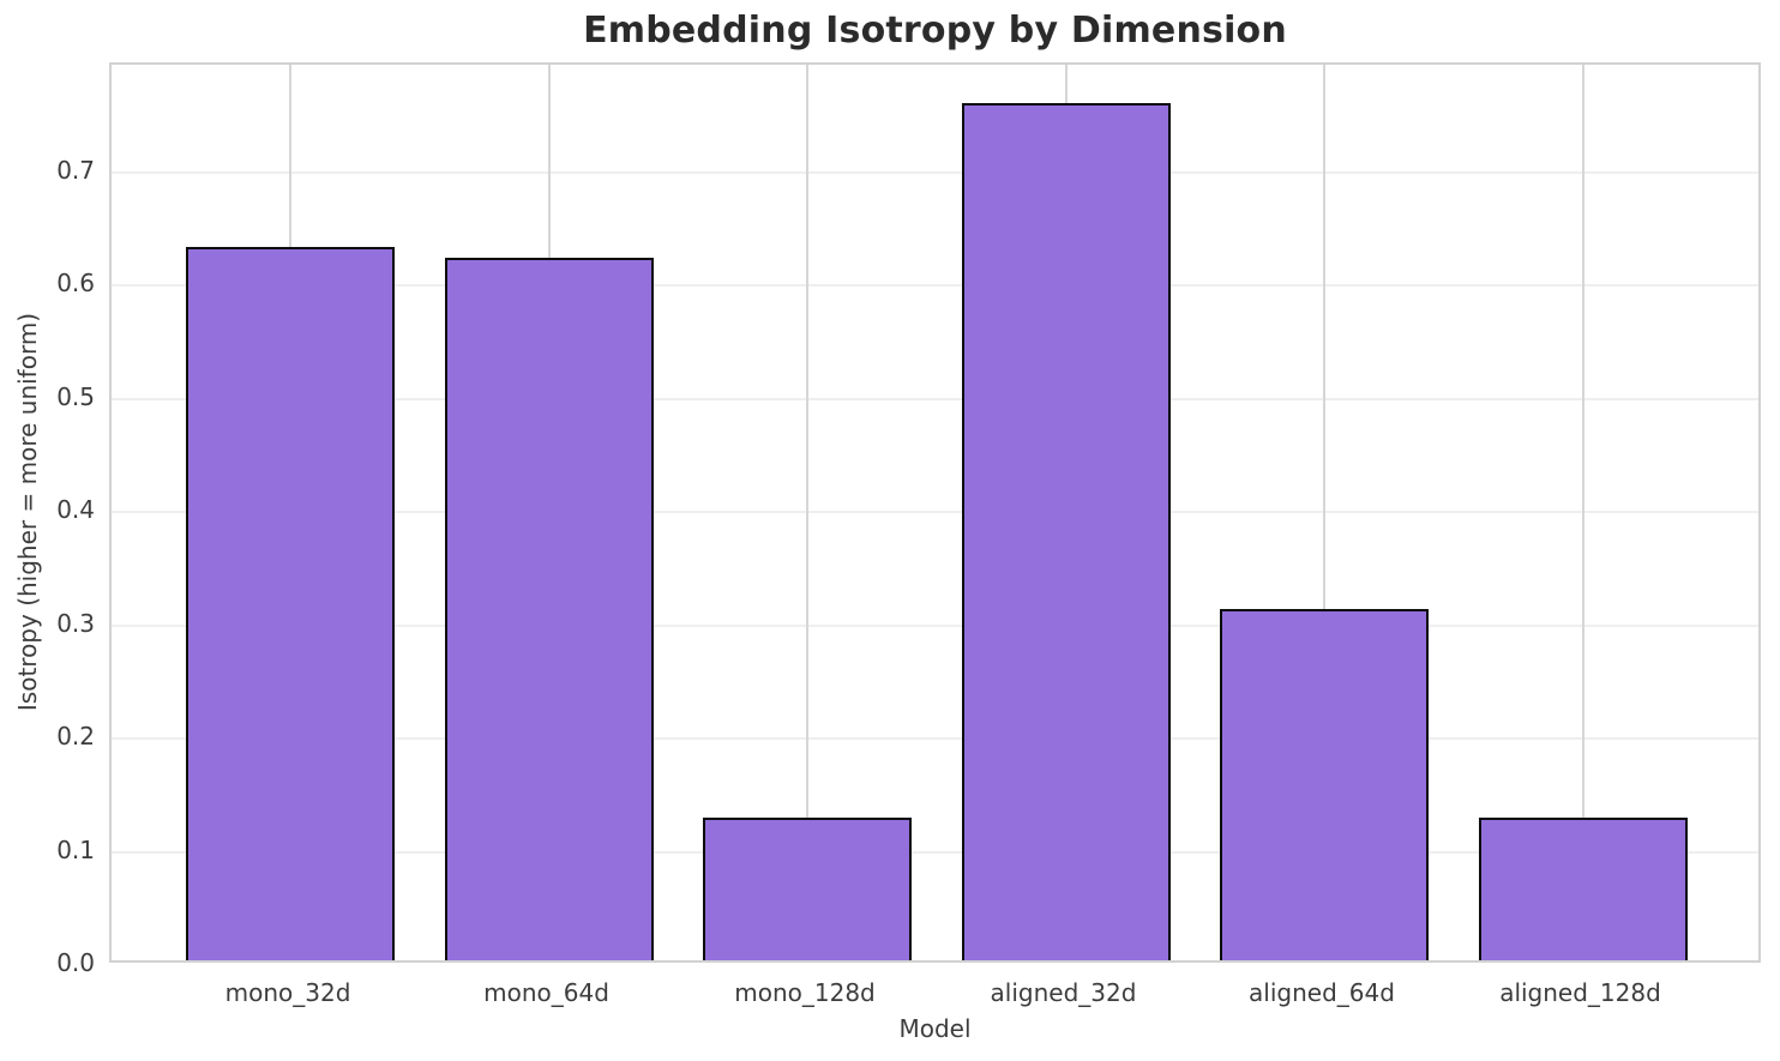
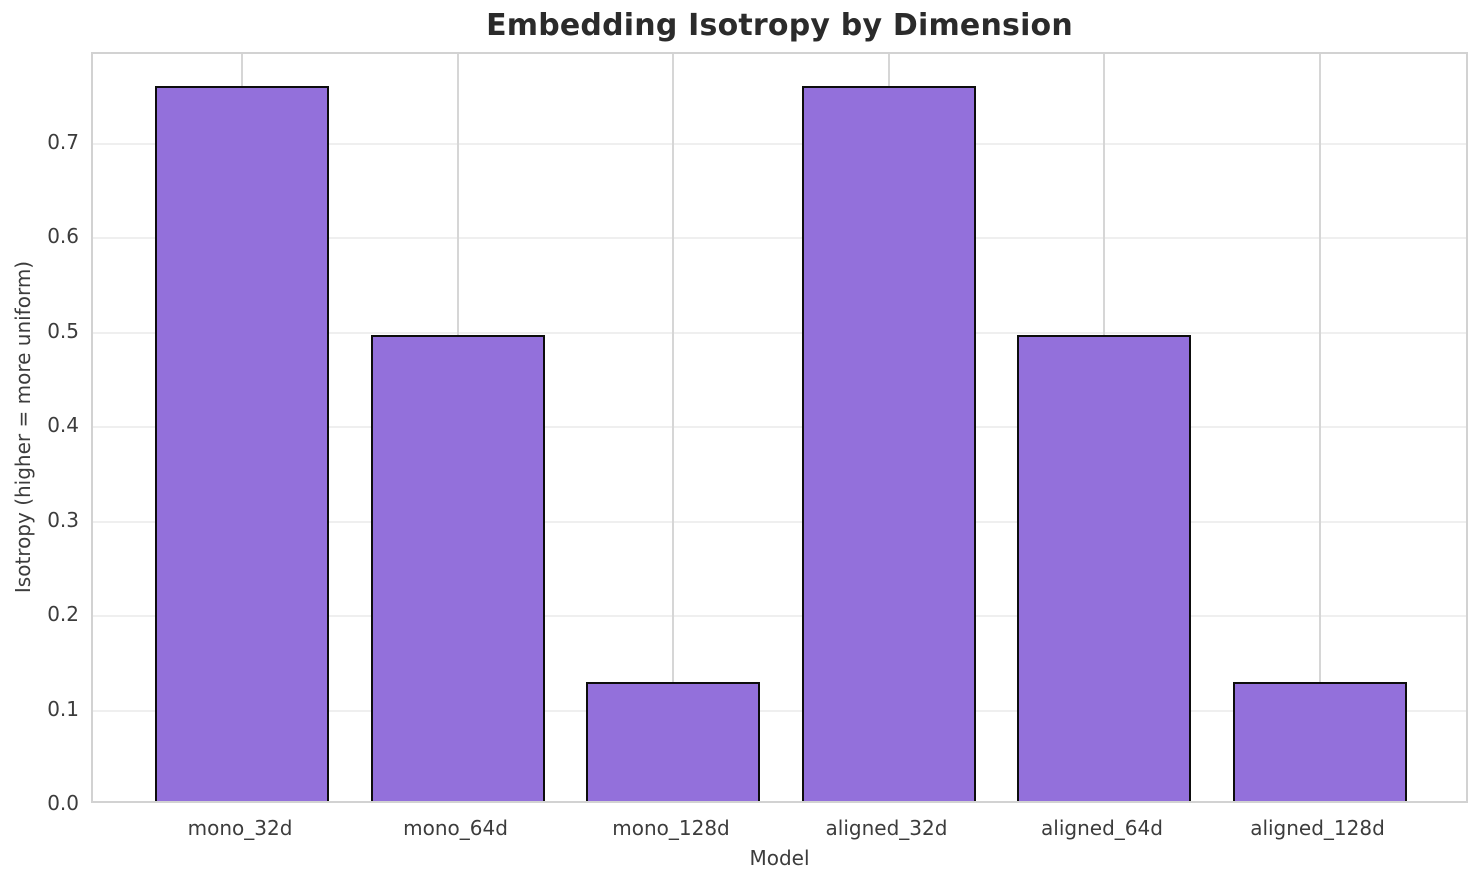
mono_32d: 0.63 -> 0.76
mono_64d: 0.62 -> 0.49
aligned_64d: 0.31 -> 0.49
